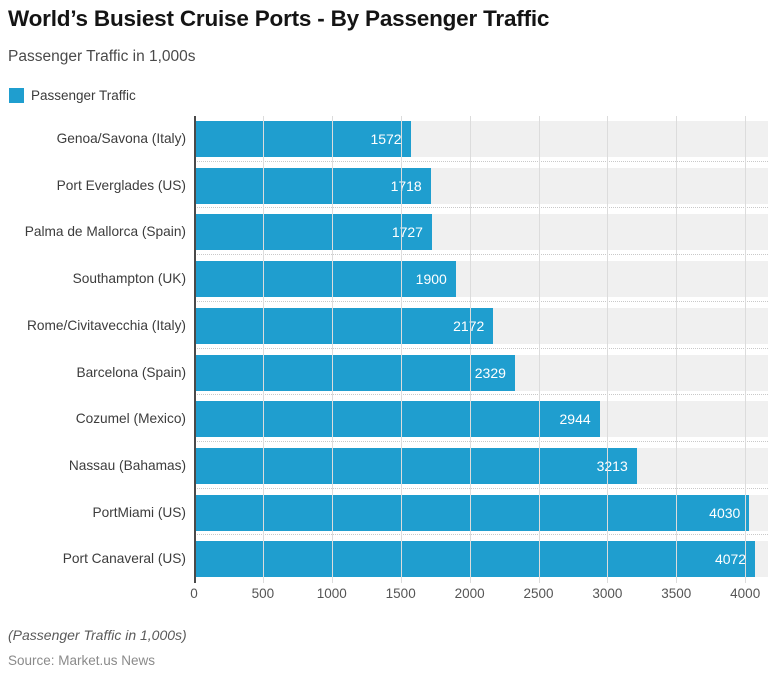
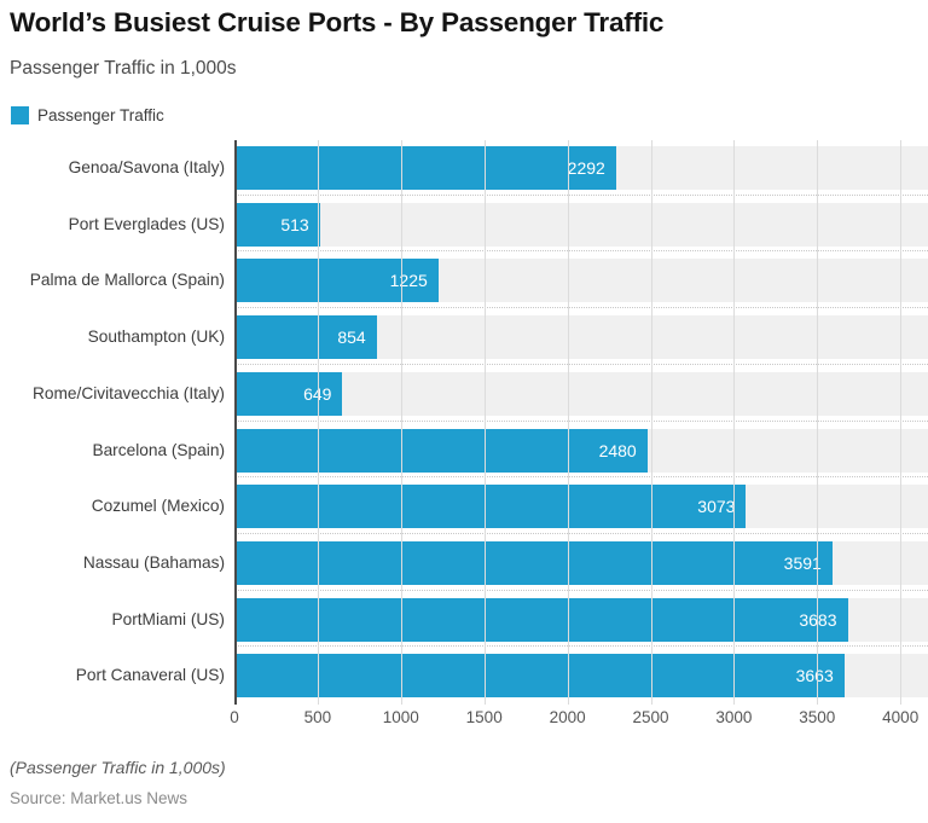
Genoa/Savona (Italy): 1572 -> 2292
Port Everglades (US): 1718 -> 513
Palma de Mallorca (Spain): 1727 -> 1225
Southampton (UK): 1900 -> 854
Rome/Civitavecchia (Italy): 2172 -> 649
Barcelona (Spain): 2329 -> 2480
Cozumel (Mexico): 2944 -> 3073
Nassau (Bahamas): 3213 -> 3591
PortMiami (US): 4030 -> 3683
Port Canaveral (US): 4072 -> 3663
